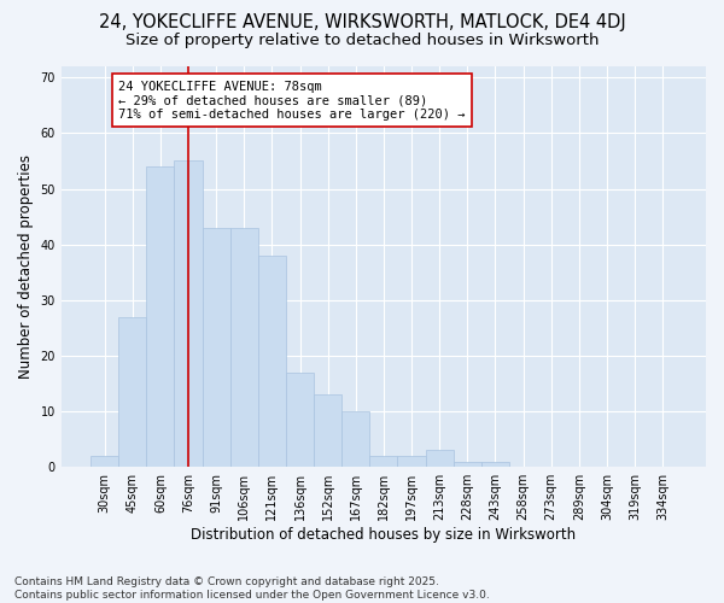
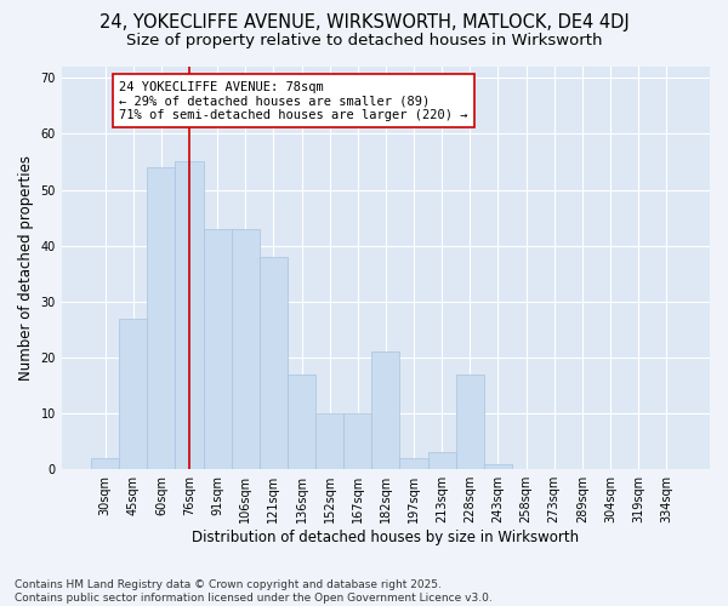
152sqm: 13 -> 10
182sqm: 2 -> 21
228sqm: 1 -> 17
